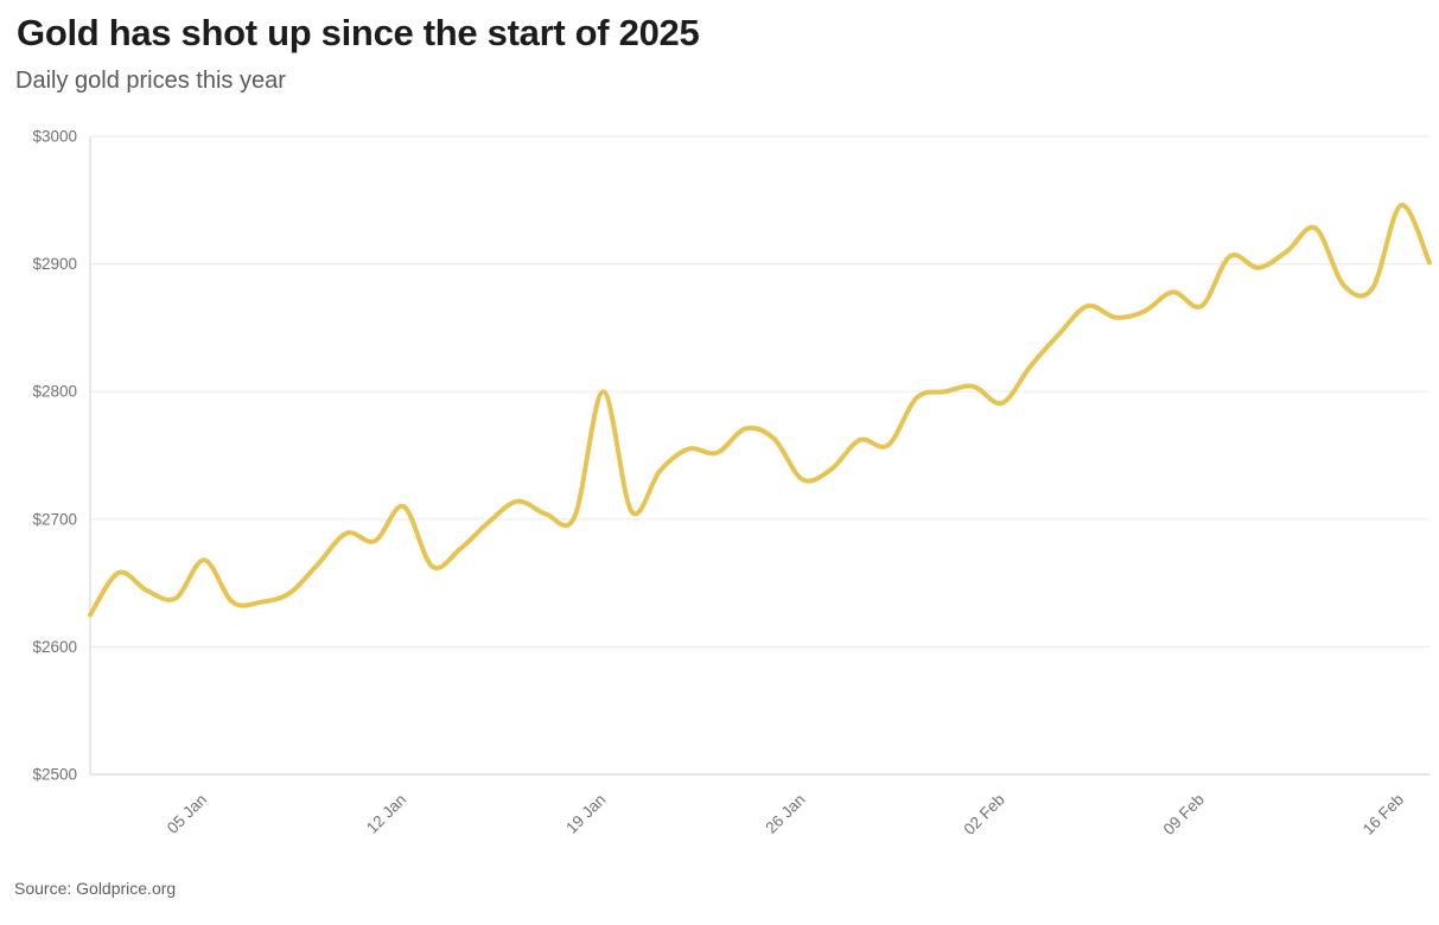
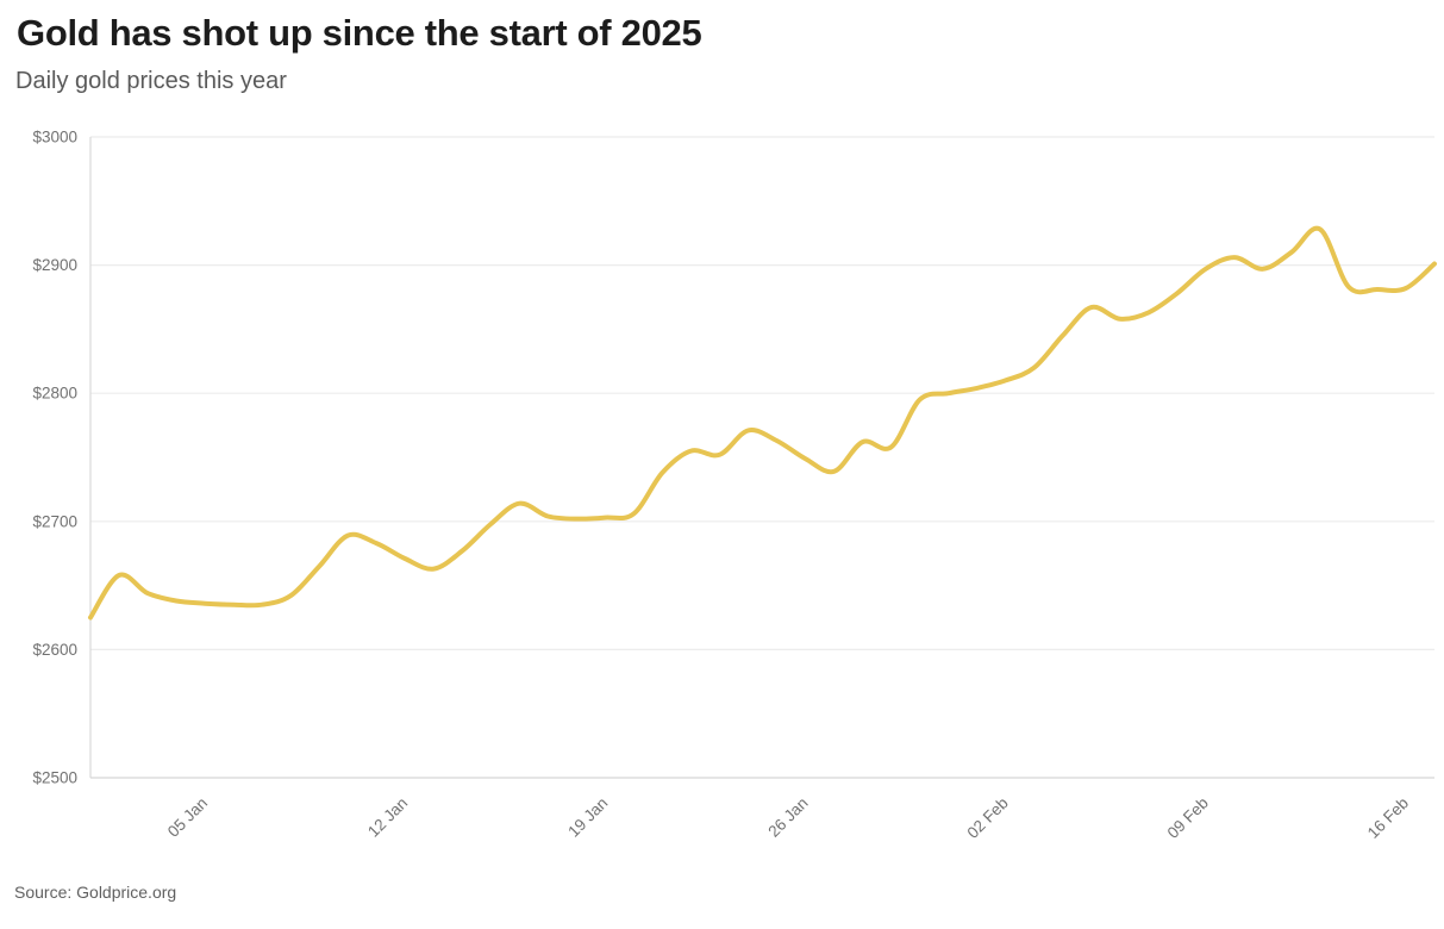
05 Jan: $2668 -> $2636
12 Jan: $2710 -> $2671
19 Jan: $2800 -> $2703
26 Jan: $2731 -> $2749
02 Feb: $2791 -> $2810
09 Feb: $2867 -> $2897
16 Feb: $2946 -> $2882
